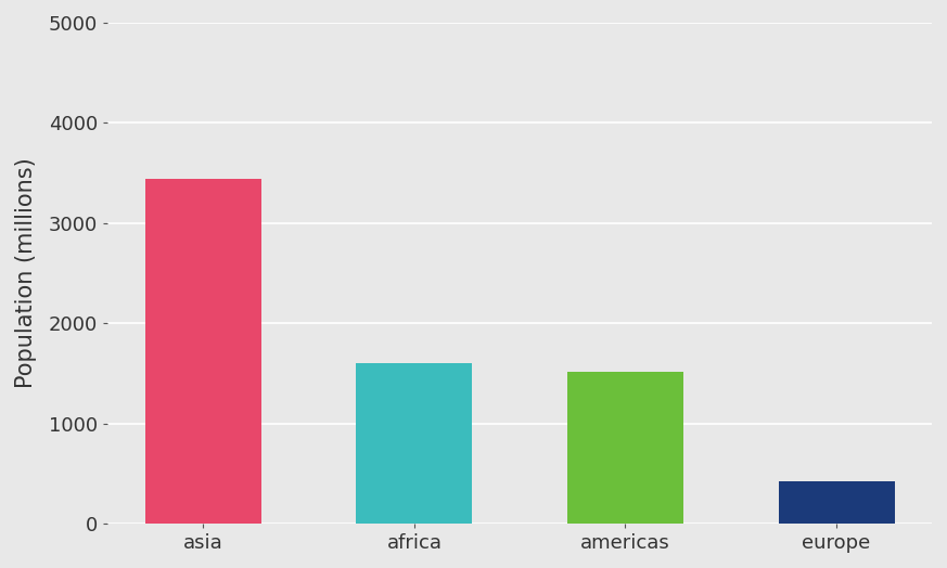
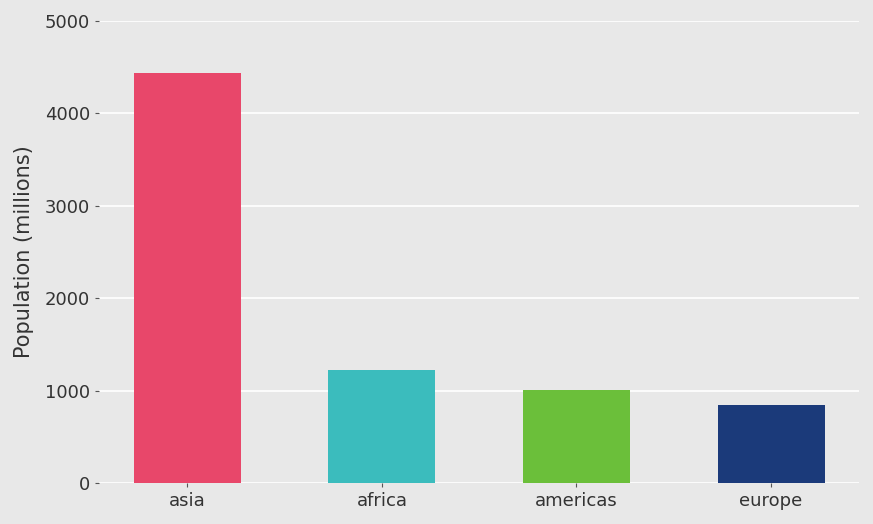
asia: 3440 -> 4440
africa: 1600 -> 1230
americas: 1520 -> 1000
europe: 420 -> 850
